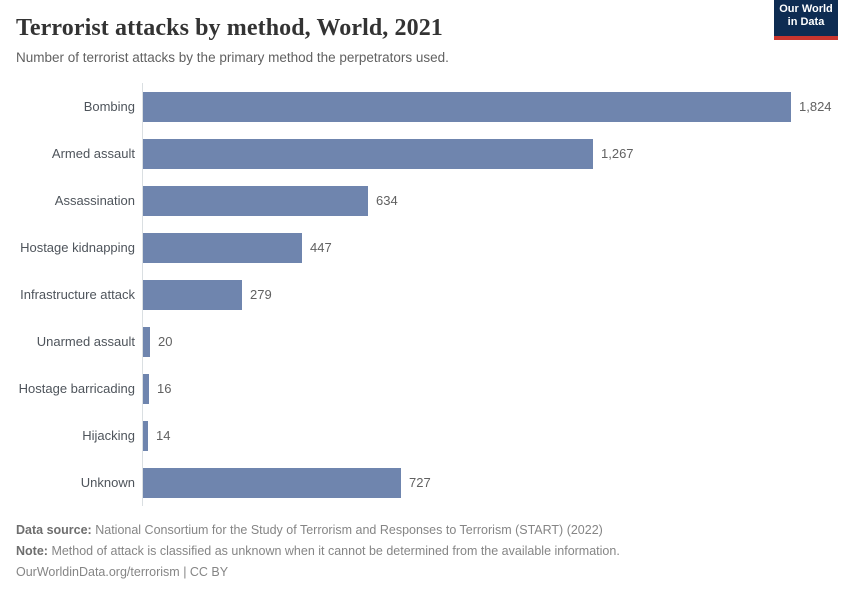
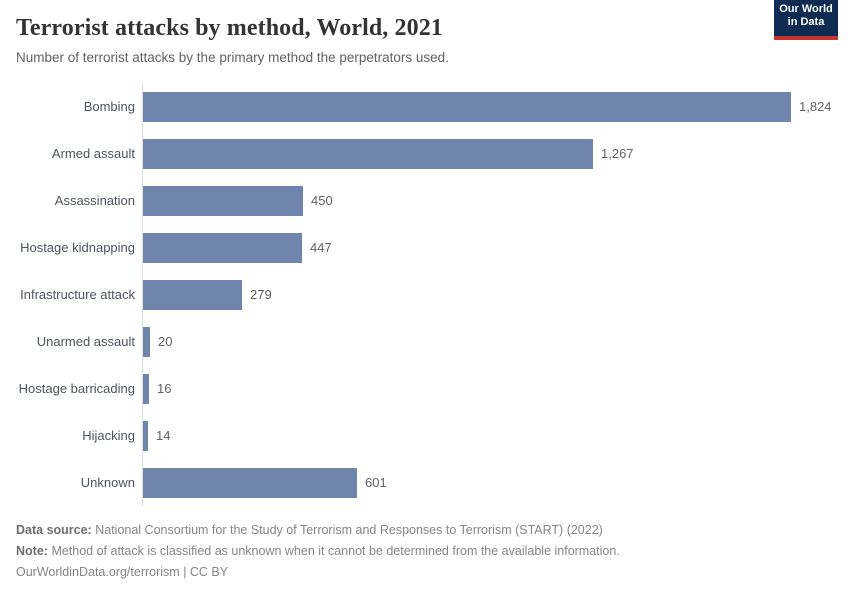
Assassination: 634 -> 450
Unknown: 727 -> 601
